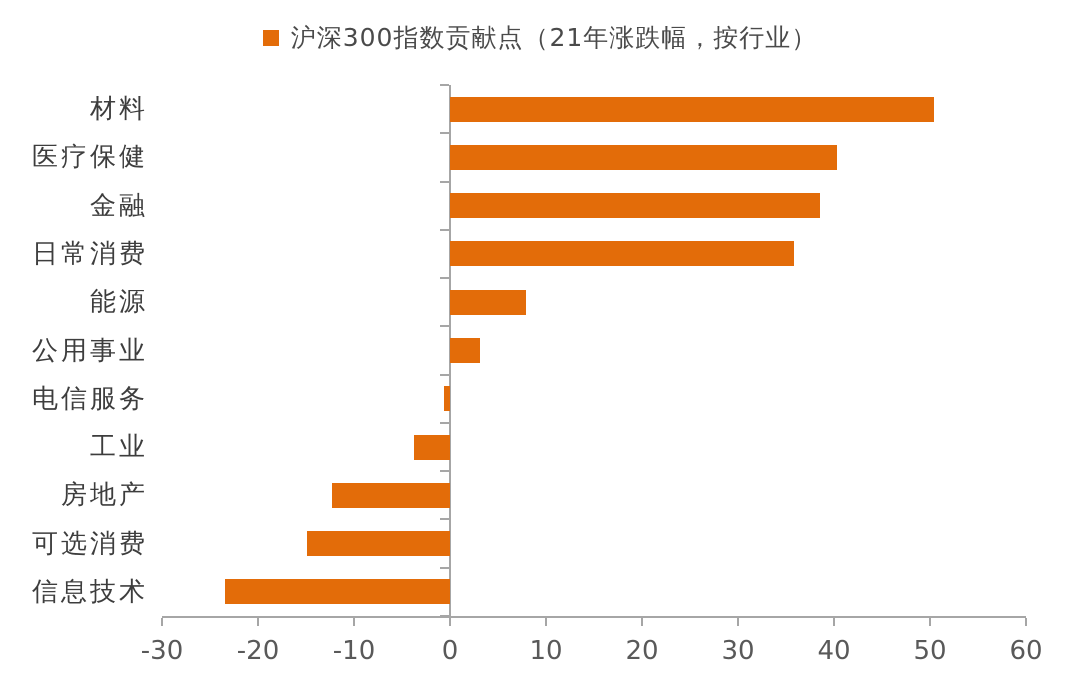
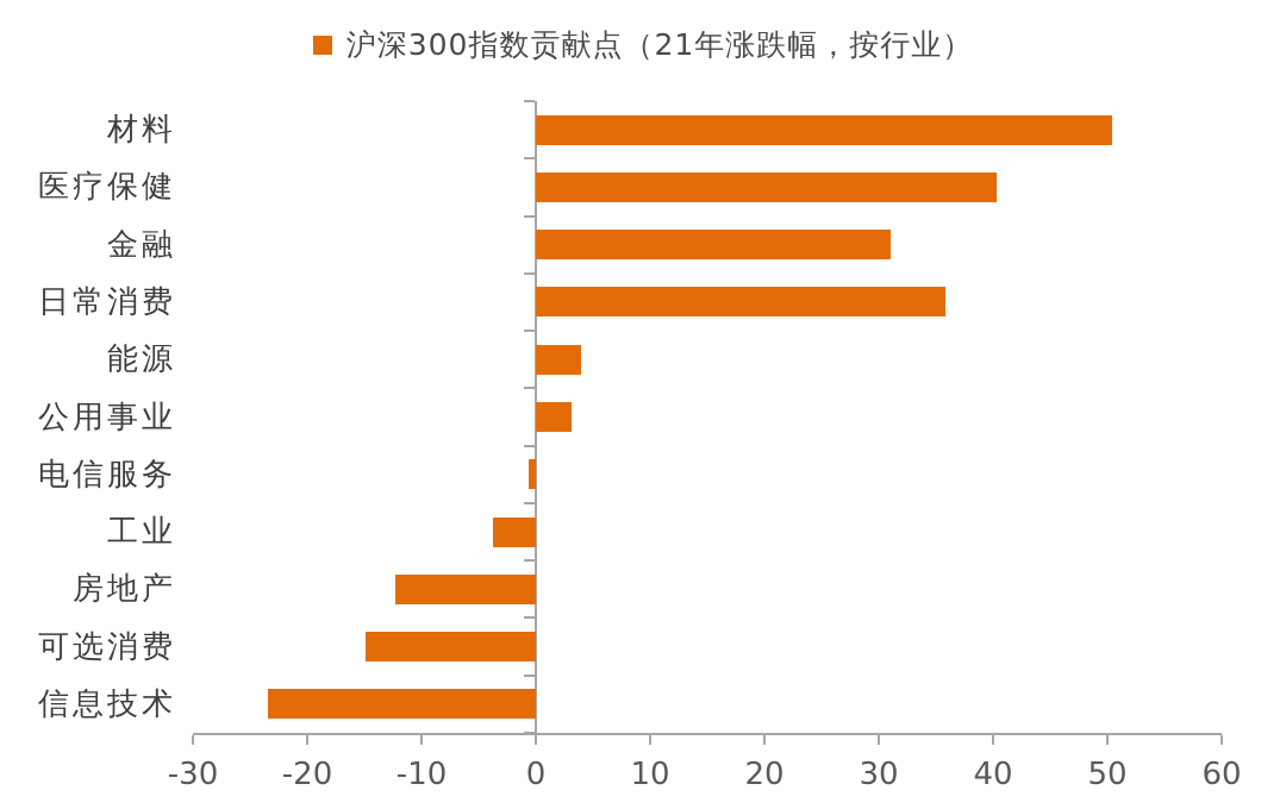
金融: 38 -> 31
能源: 8 -> 4
